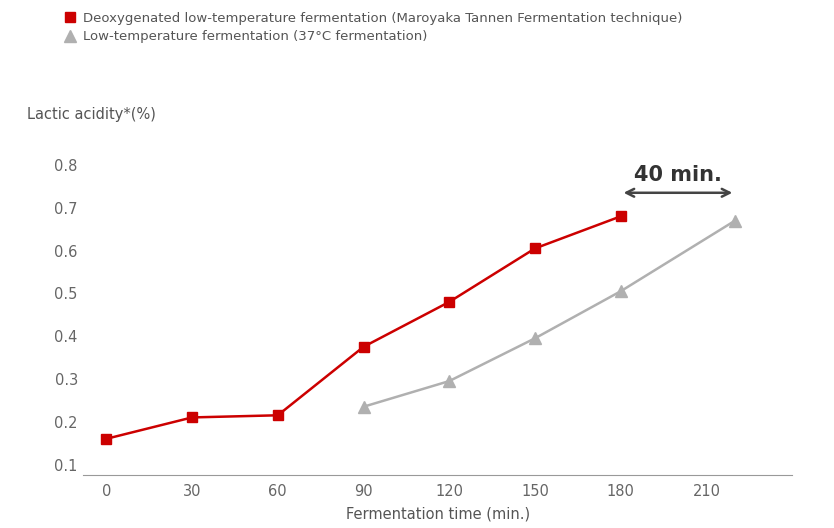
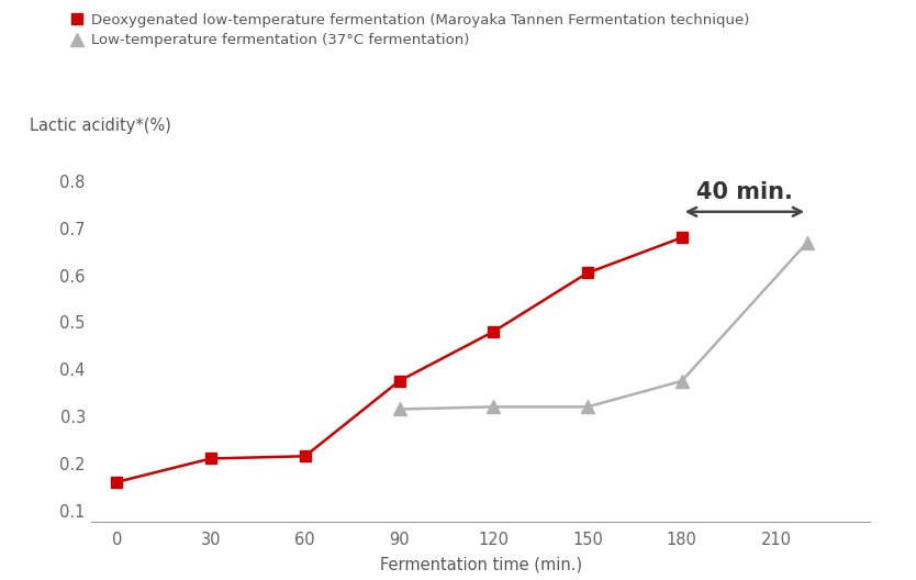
Low-temperature fermentation (37°C fermentation)/90: 0.235 -> 0.315
Low-temperature fermentation (37°C fermentation)/120: 0.295 -> 0.320
Low-temperature fermentation (37°C fermentation)/150: 0.395 -> 0.320
Low-temperature fermentation (37°C fermentation)/180: 0.505 -> 0.375
